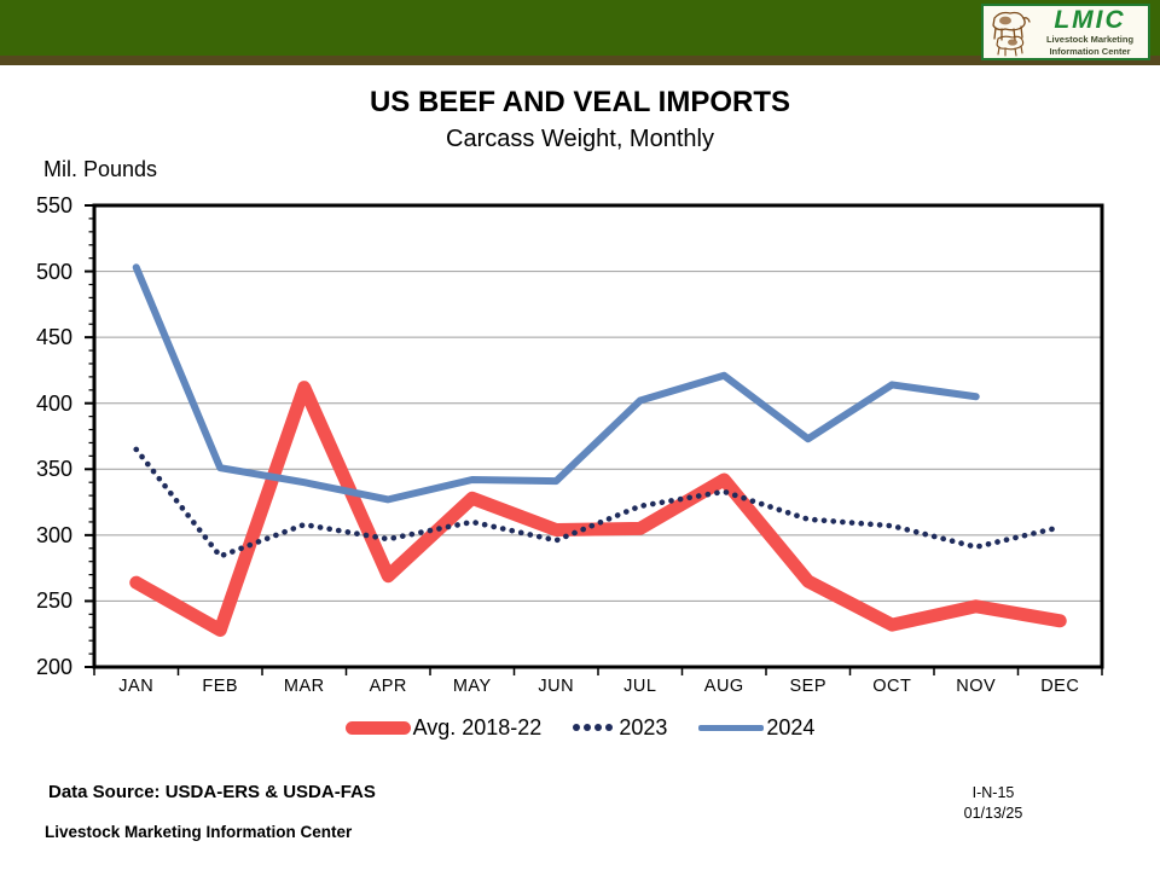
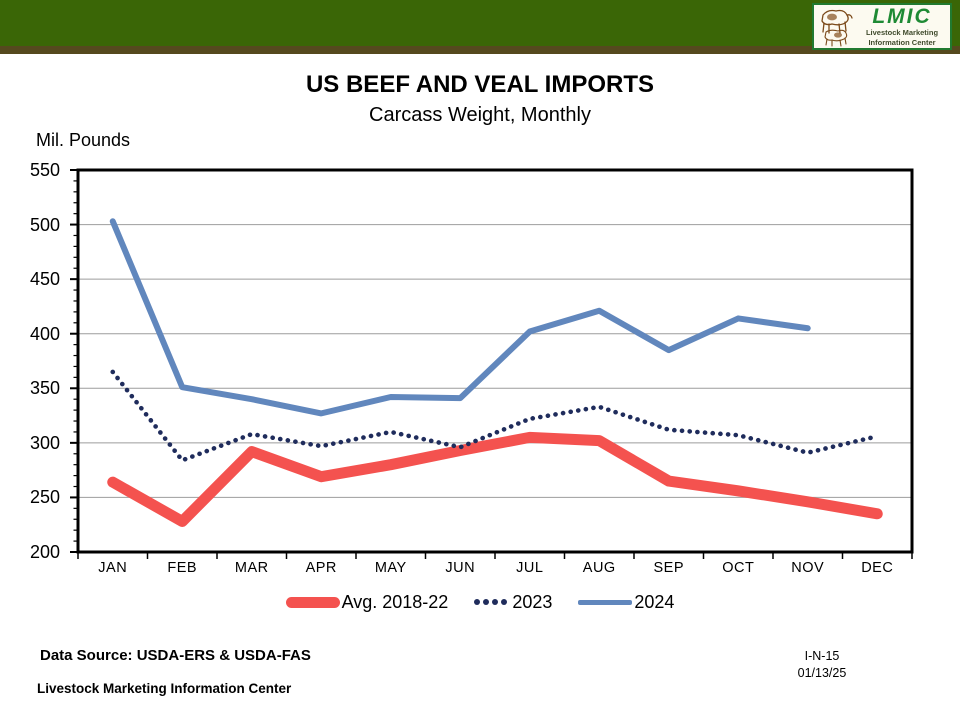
Avg. 2018-22/MAR: 412 -> 292
Avg. 2018-22/MAY: 328 -> 280
Avg. 2018-22/JUN: 304 -> 293
Avg. 2018-22/AUG: 342 -> 302
2024/SEP: 373 -> 385
Avg. 2018-22/OCT: 232 -> 256
